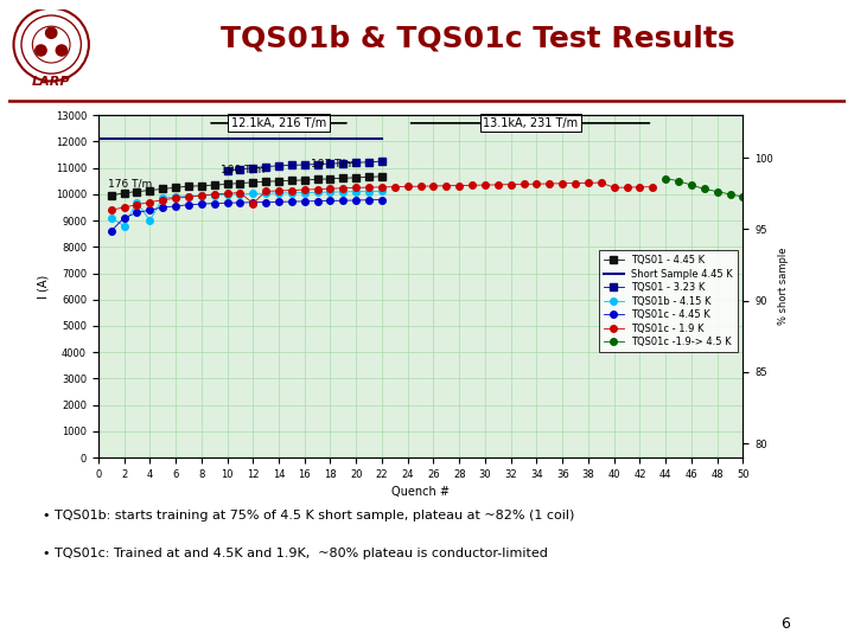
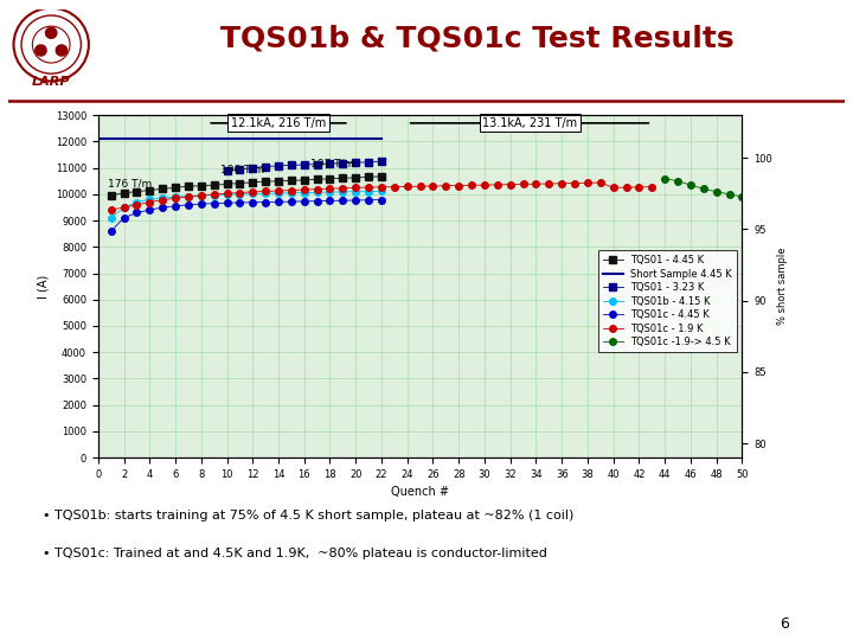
TQS01b - 4.15 K/2: 8800 -> 9500
TQS01b - 4.15 K/4: 9000 -> 9800
TQS01c - 1.9 K/12: 9650 -> 10090
